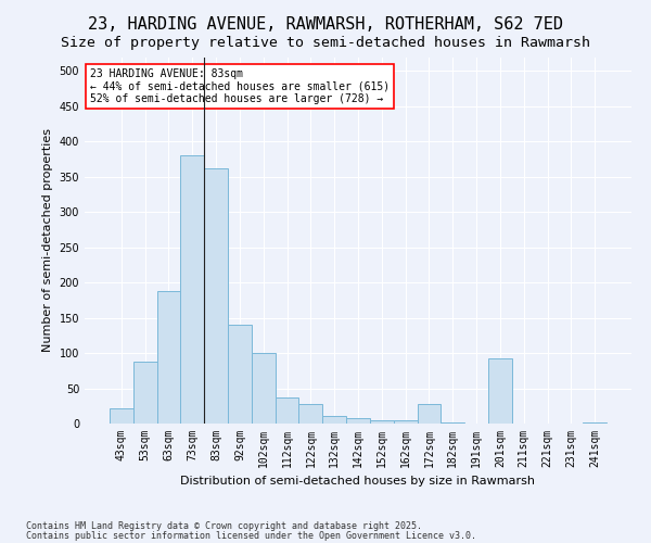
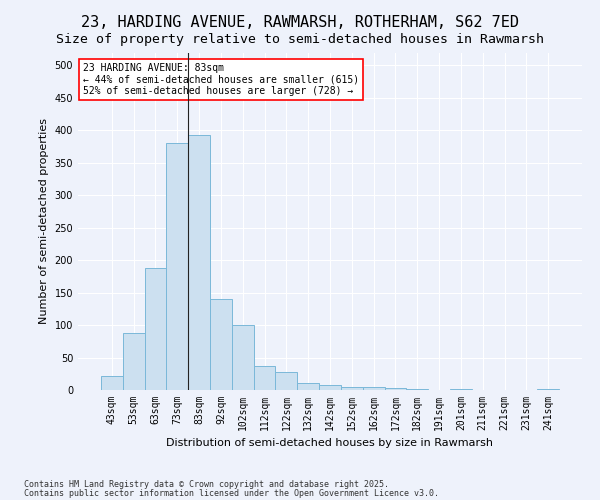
83sqm: 362 -> 393
172sqm: 28 -> 3
201sqm: 92 -> 1
